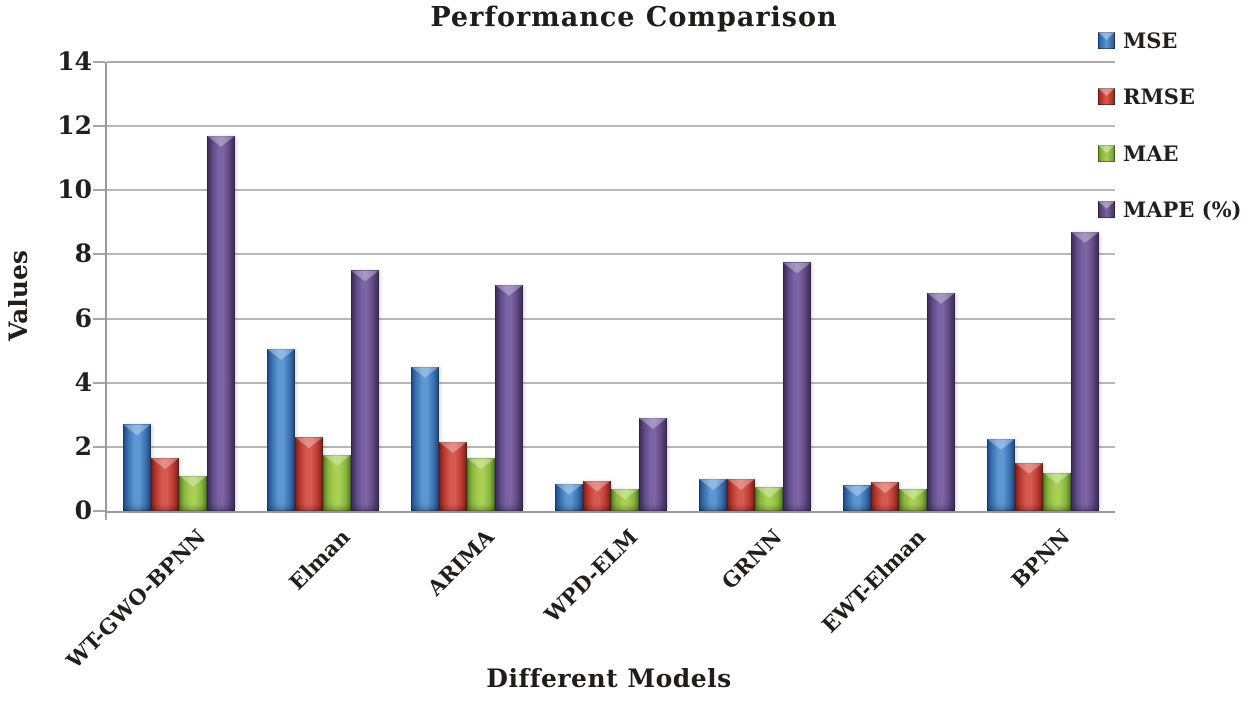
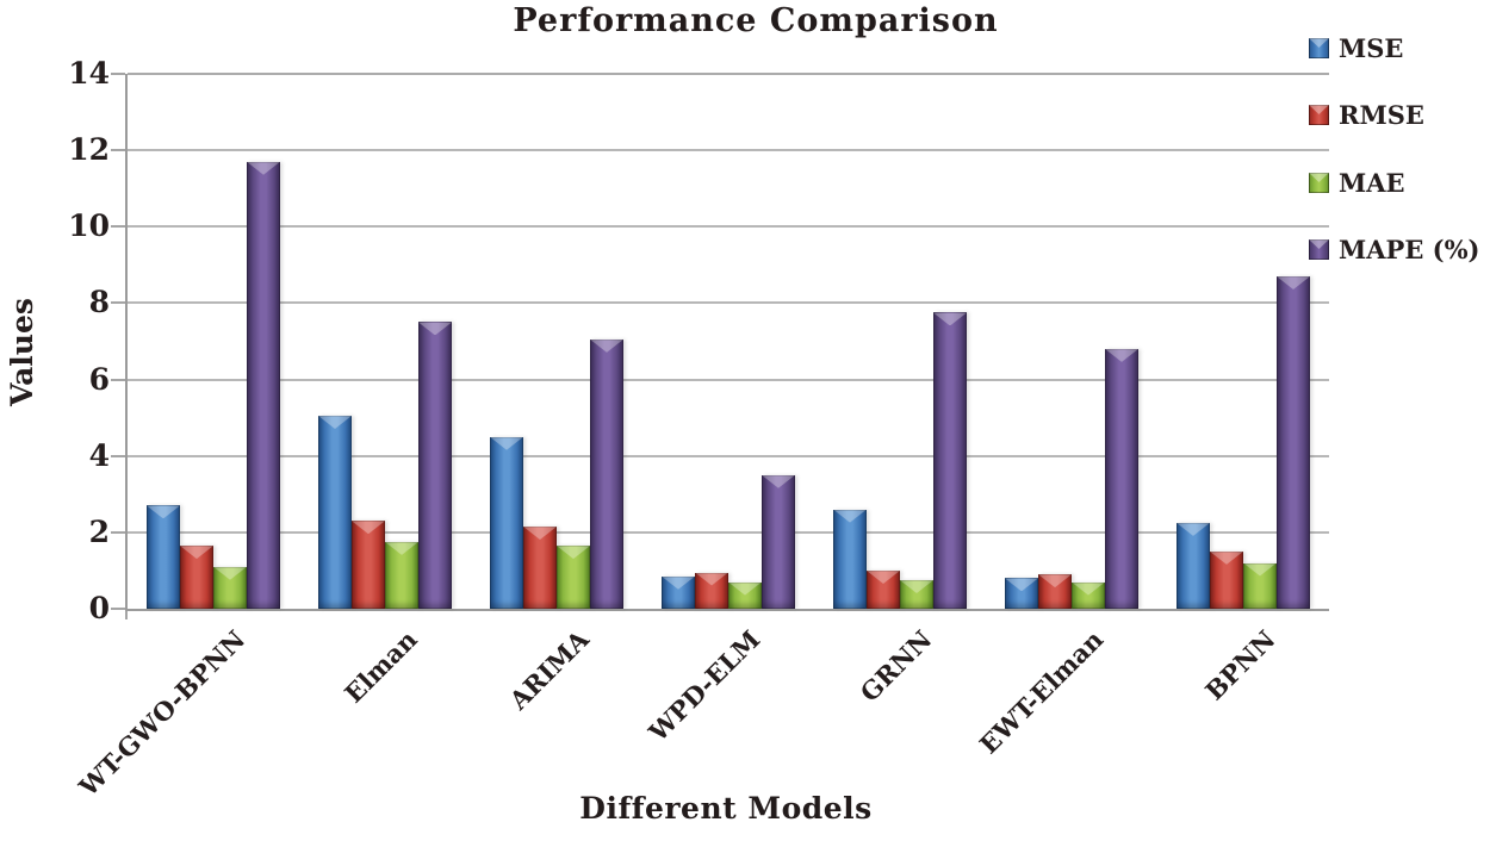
MAPE (%)/WPD-ELM: 2.9 -> 3.5
MSE/GRNN: 1.0 -> 2.6
